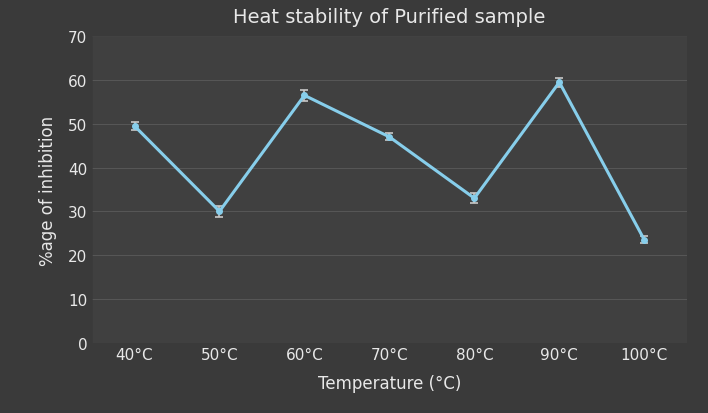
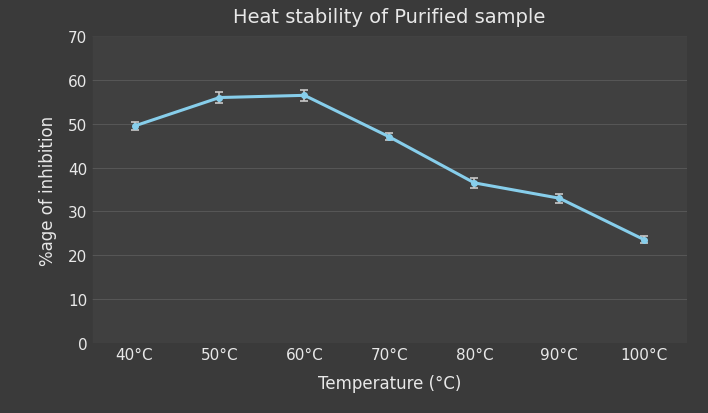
50°C: 30.0 -> 56.0
80°C: 33.0 -> 36.5
90°C: 59.5 -> 33.0
